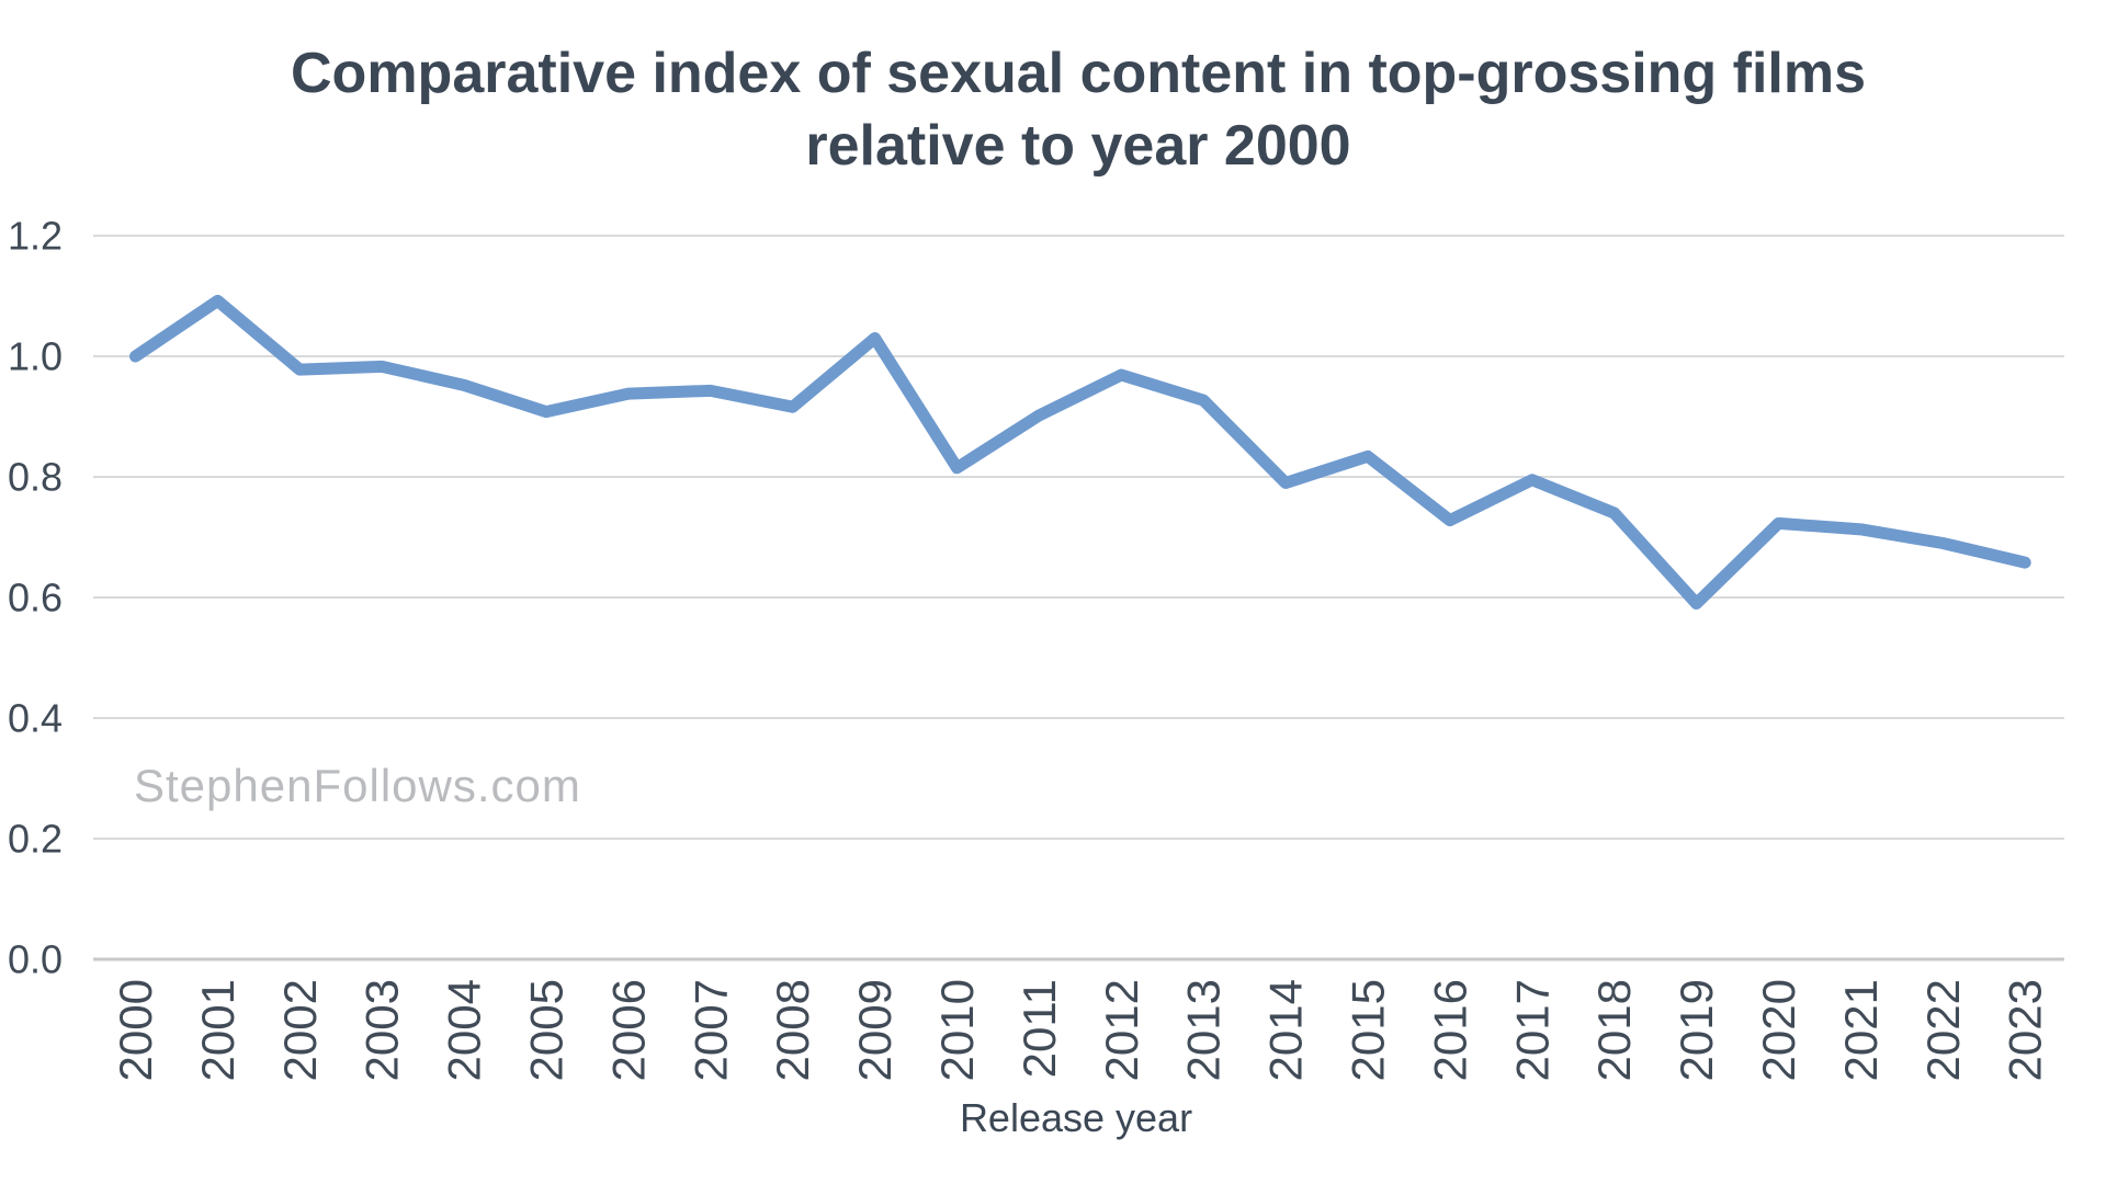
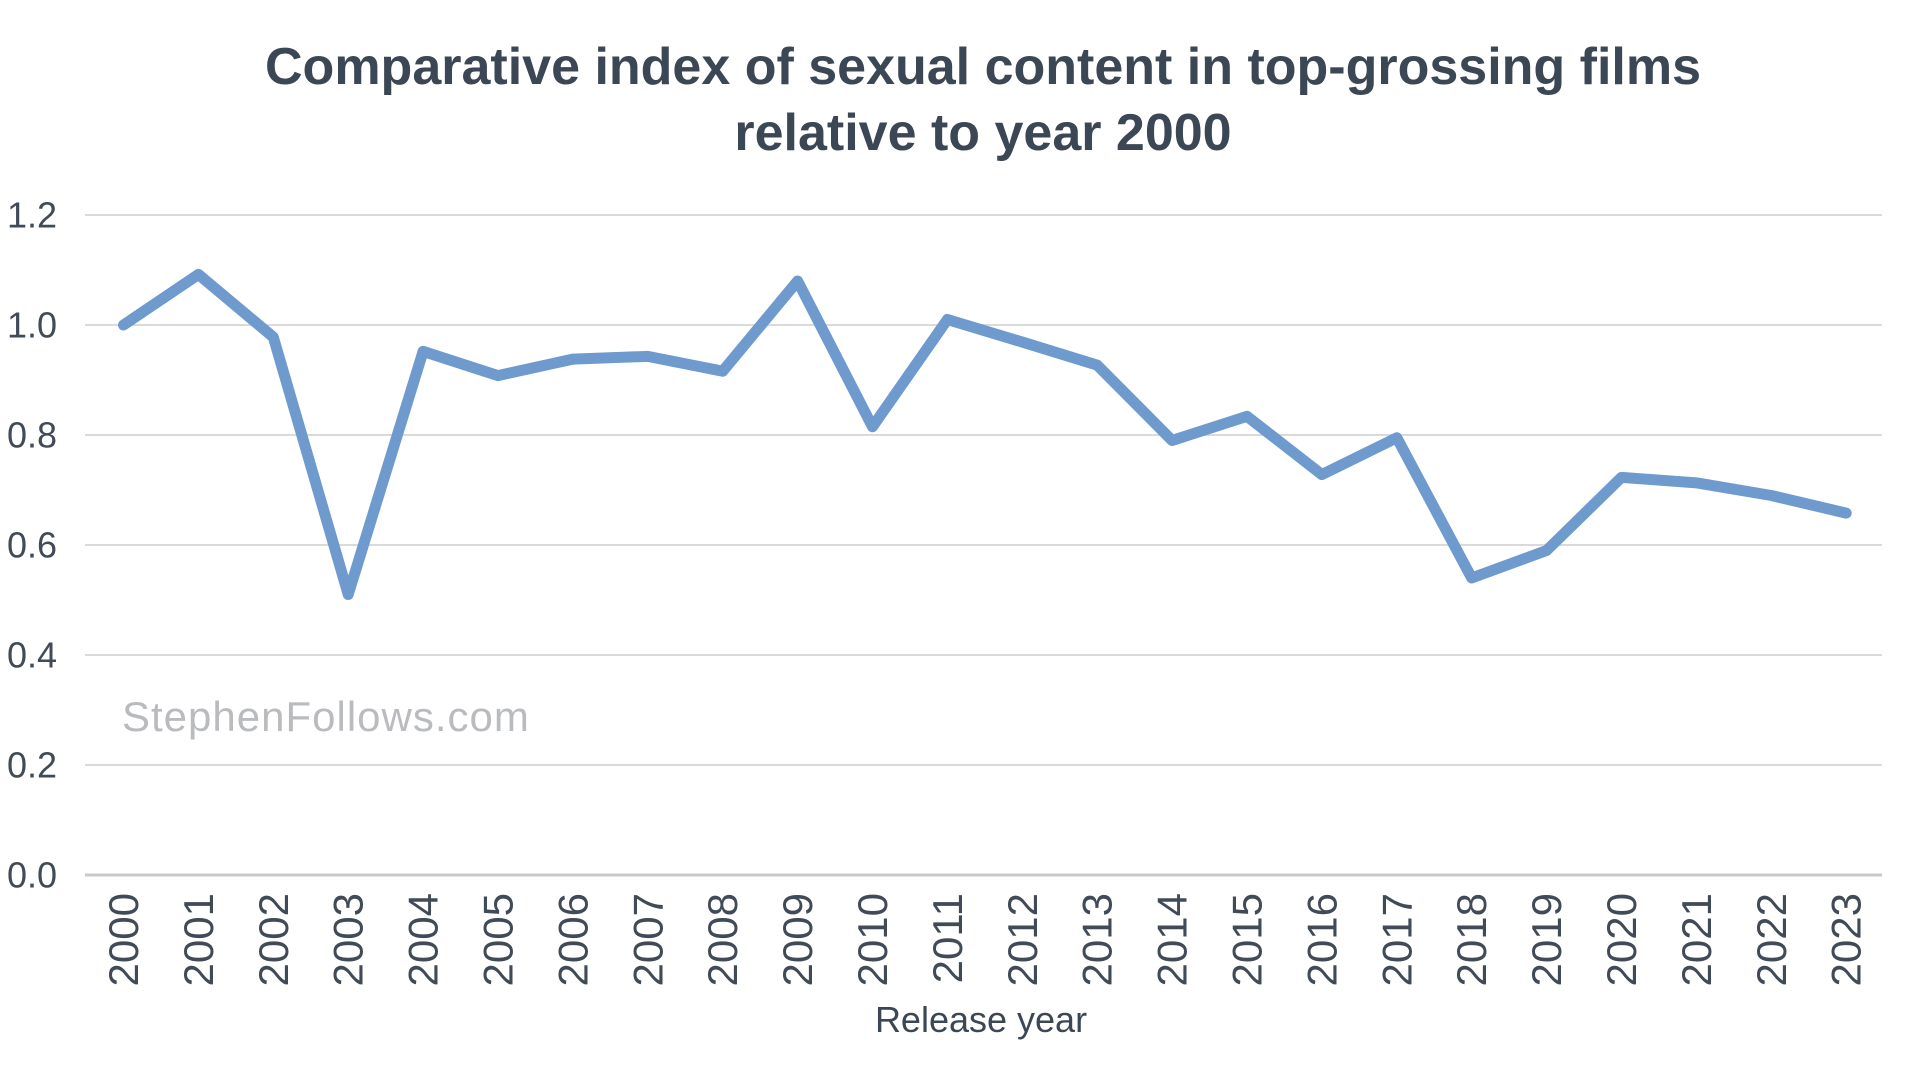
2003: 0.98 -> 0.51
2009: 1.03 -> 1.08
2011: 0.90 -> 1.01
2018: 0.74 -> 0.54
